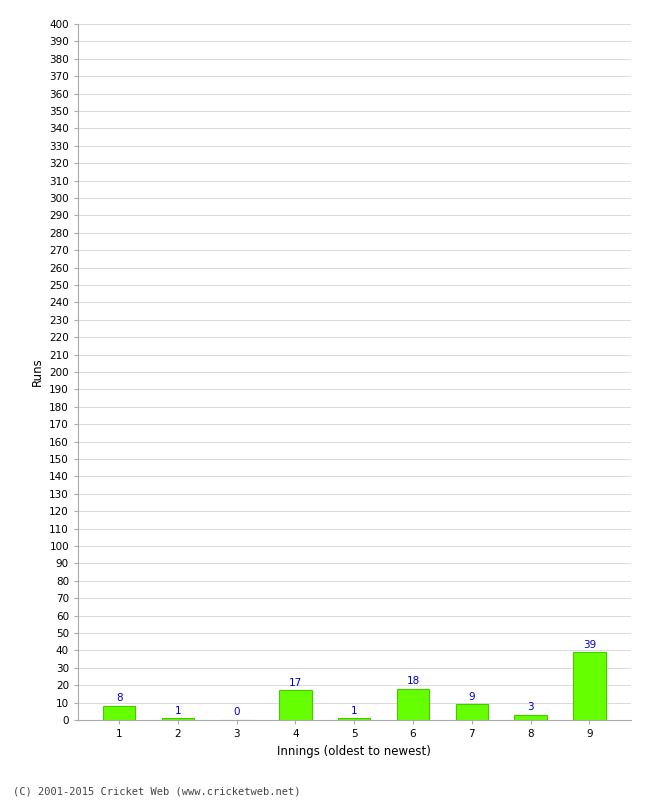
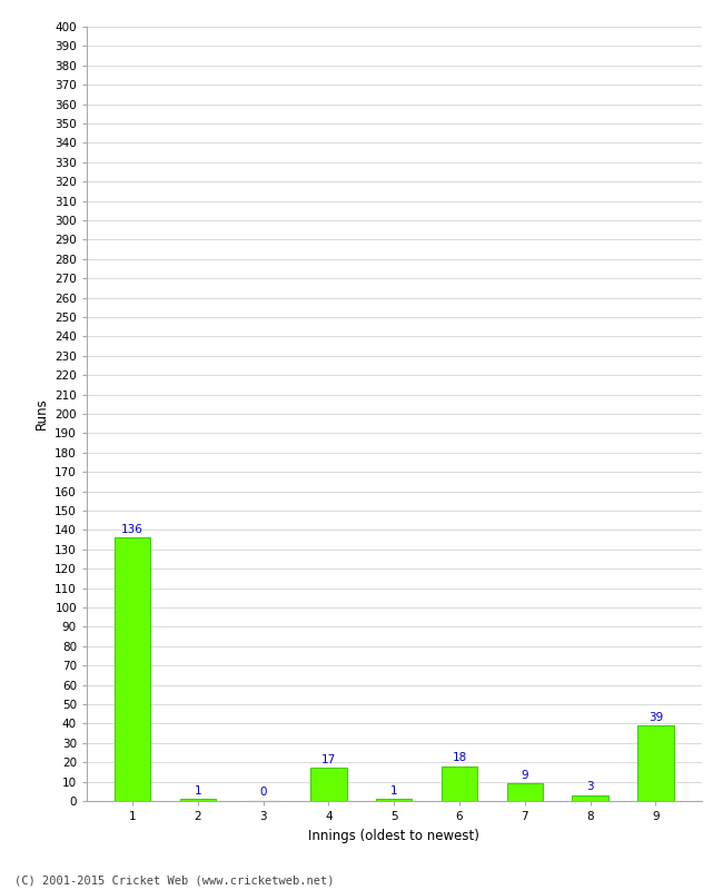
1: 8 -> 136
